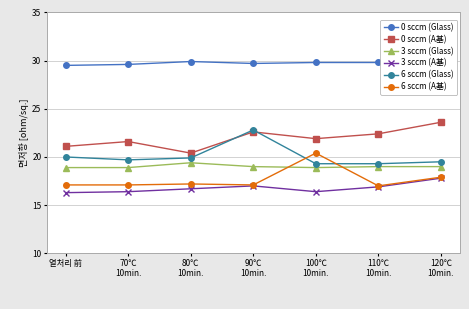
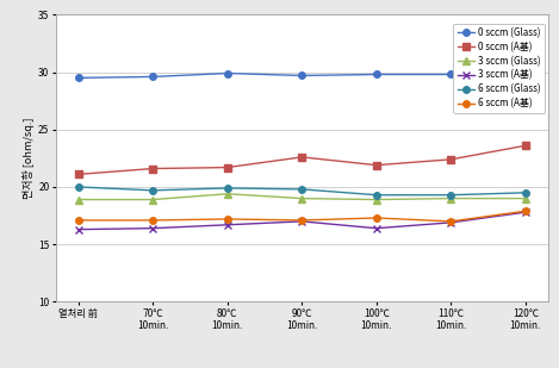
0 sccm (A基)/80℃ 10min.: 20.4 -> 21.7
6 sccm (Glass)/90℃ 10min.: 22.8 -> 19.8
6 sccm (A基)/100℃ 10min.: 20.4 -> 17.3
